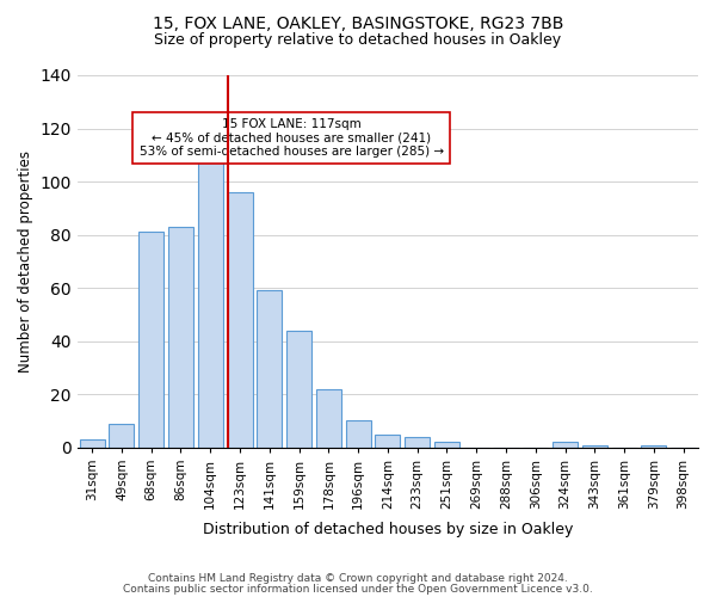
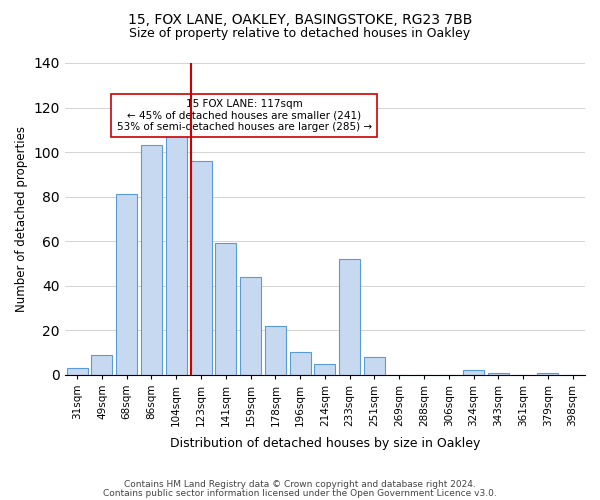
86sqm: 83 -> 103
233sqm: 4 -> 52
251sqm: 2 -> 8
